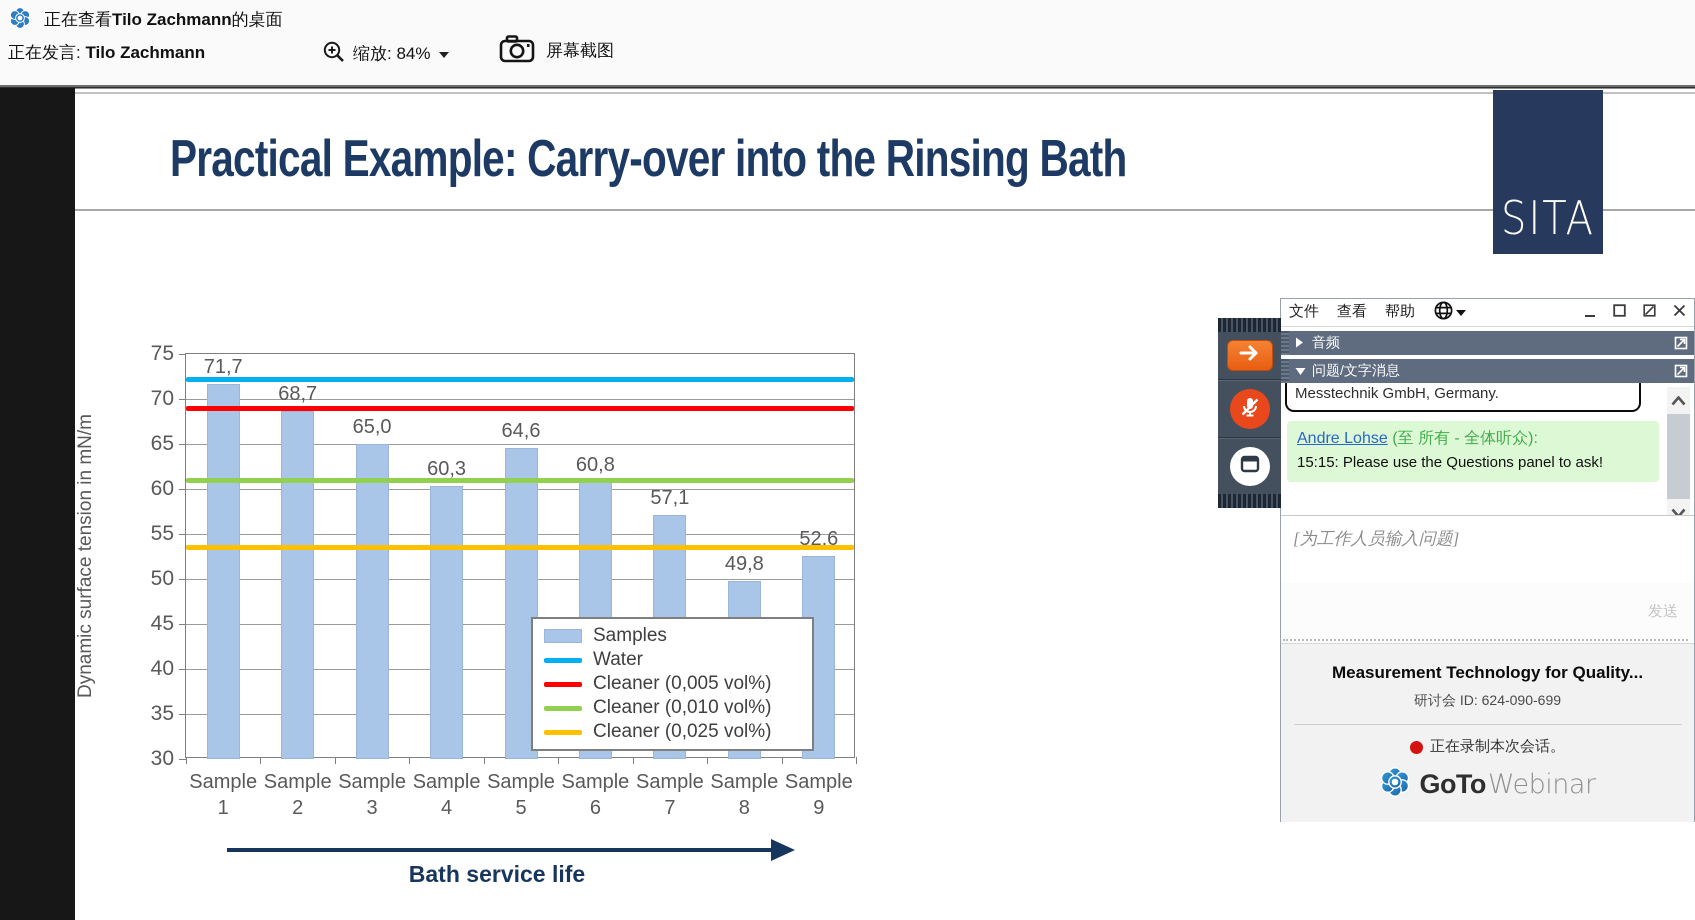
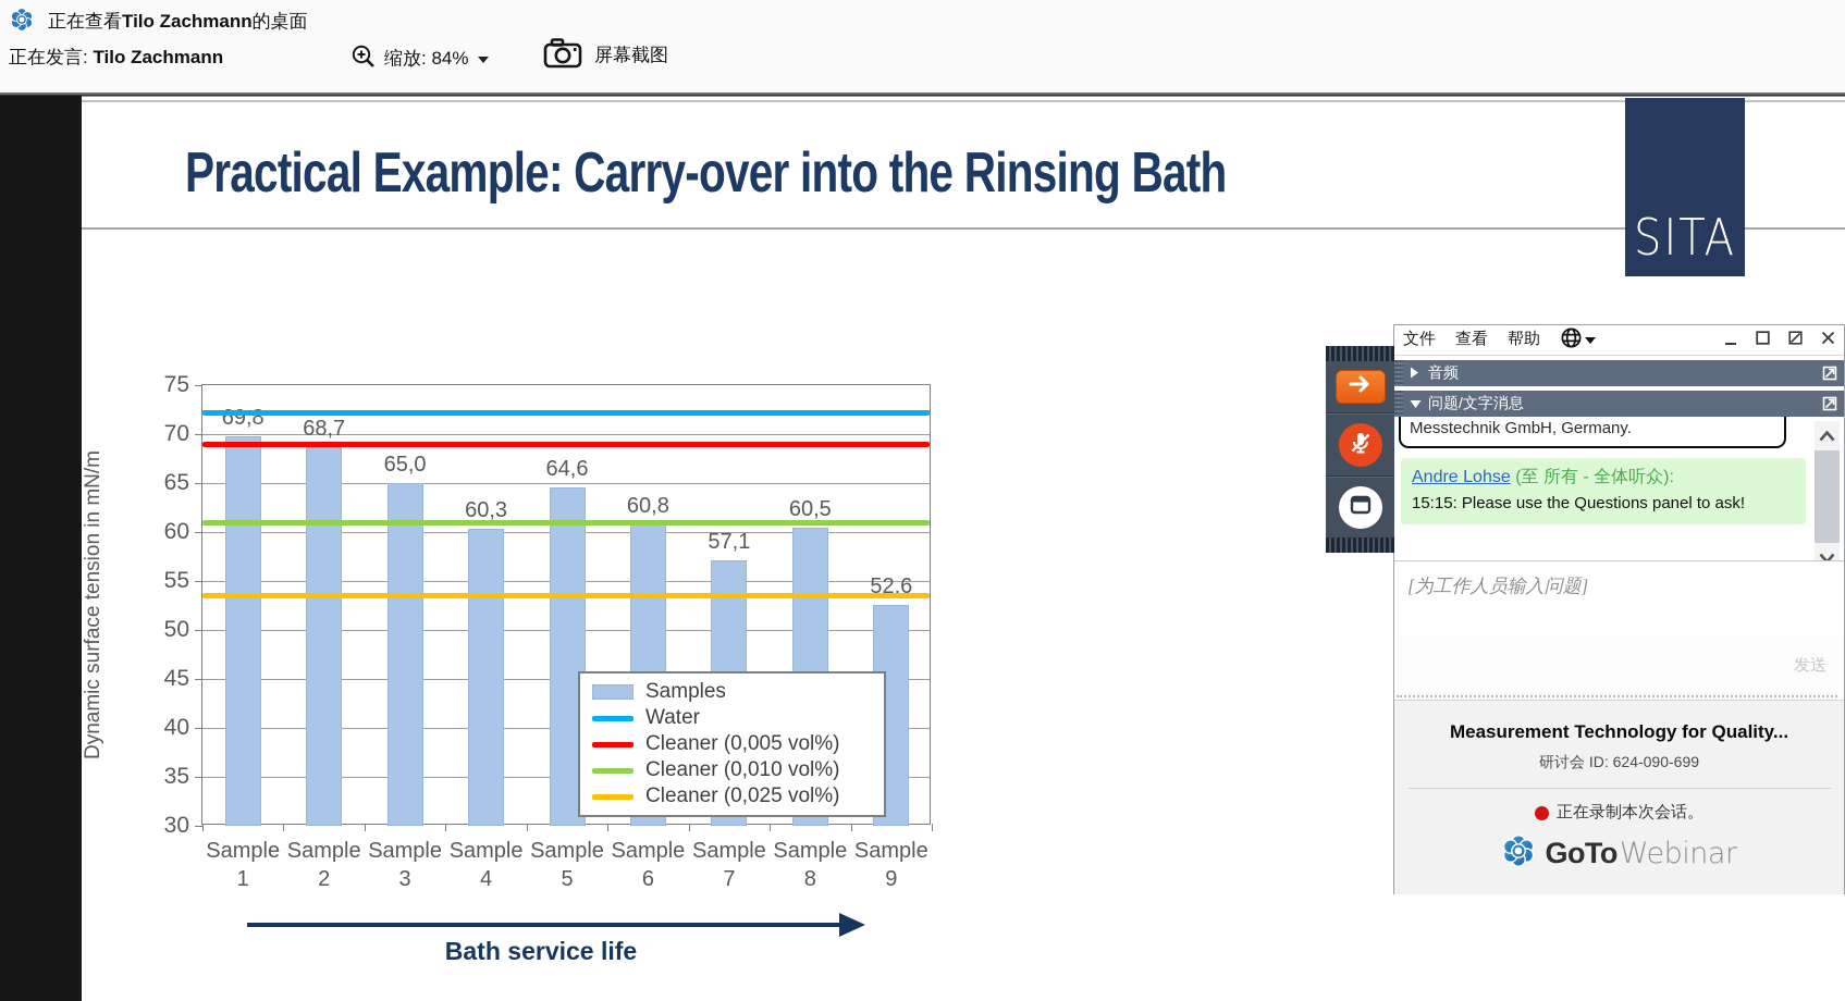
Sample 1: 71,7 -> 69,8
Sample 8: 49,8 -> 60,5
